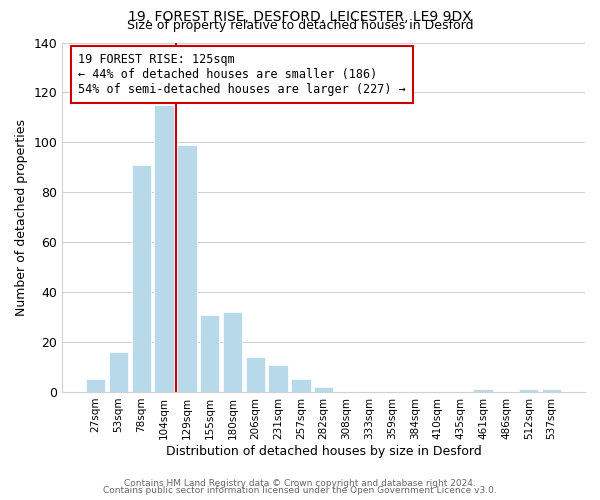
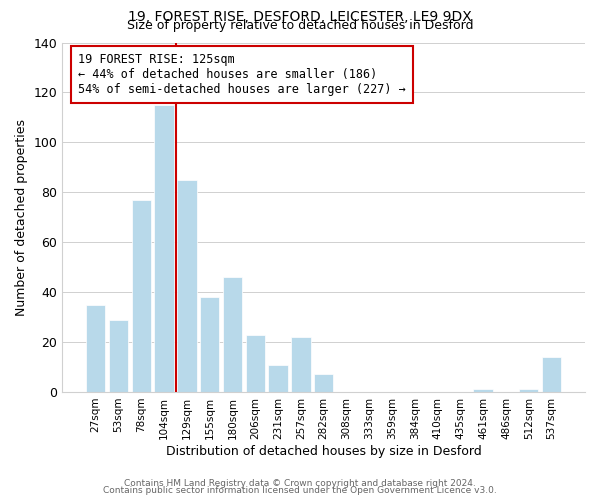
27sqm: 5 -> 35
53sqm: 16 -> 29
78sqm: 91 -> 77
129sqm: 99 -> 85
155sqm: 31 -> 38
180sqm: 32 -> 46
206sqm: 14 -> 23
257sqm: 5 -> 22
282sqm: 2 -> 7
537sqm: 1 -> 14
